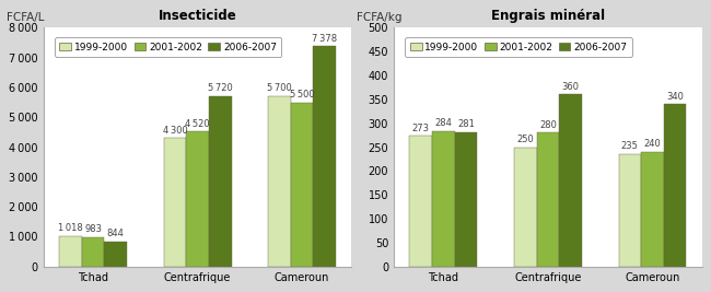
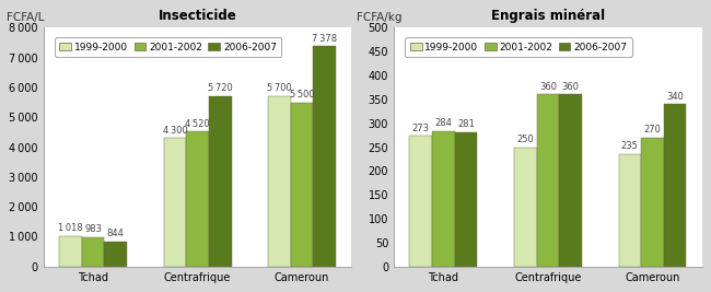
Engrais minéral/2001-2002/Centrafrique: 280 -> 360
Engrais minéral/2001-2002/Cameroun: 240 -> 270
